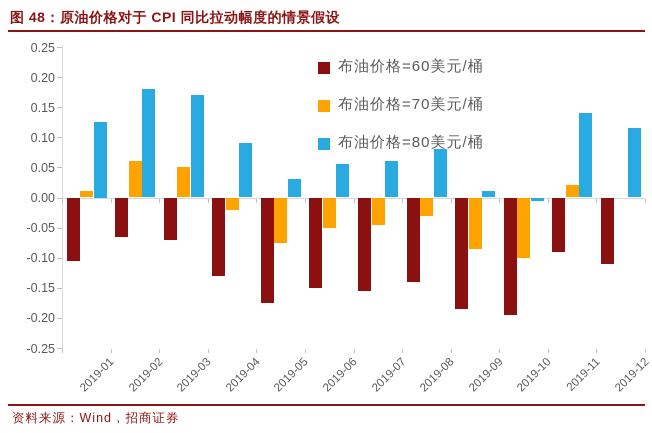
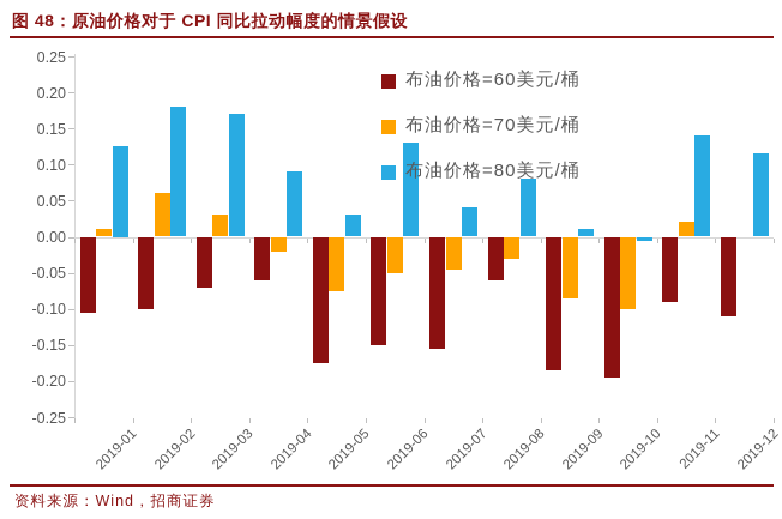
布油价格=60美元/桶/2019-02: -0.07 -> -0.10
布油价格=70美元/桶/2019-03: 0.05 -> 0.03
布油价格=60美元/桶/2019-04: -0.13 -> -0.06
布油价格=80美元/桶/2019-06: 0.06 -> 0.13
布油价格=80美元/桶/2019-07: 0.06 -> 0.04
布油价格=60美元/桶/2019-08: -0.14 -> -0.06
